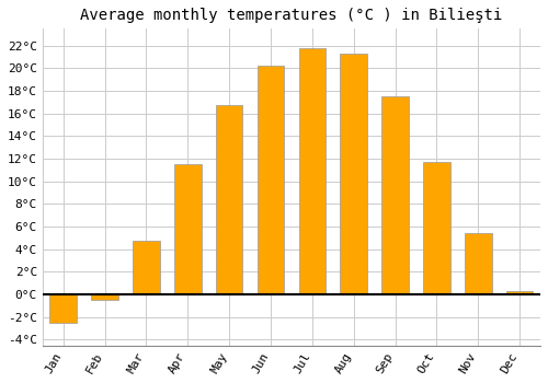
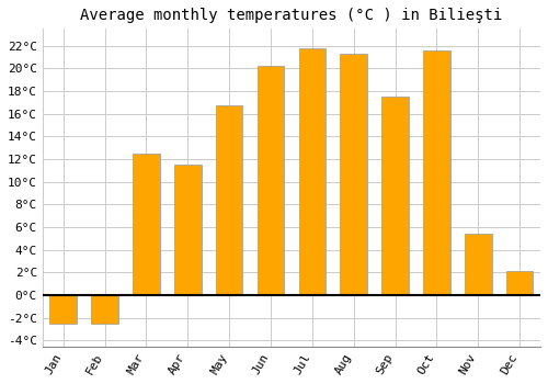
Feb: -0.5°C -> -2.5°C
Mar: 4.8°C -> 12.5°C
Oct: 11.7°C -> 21.6°C
Dec: 0.3°C -> 2.1°C
